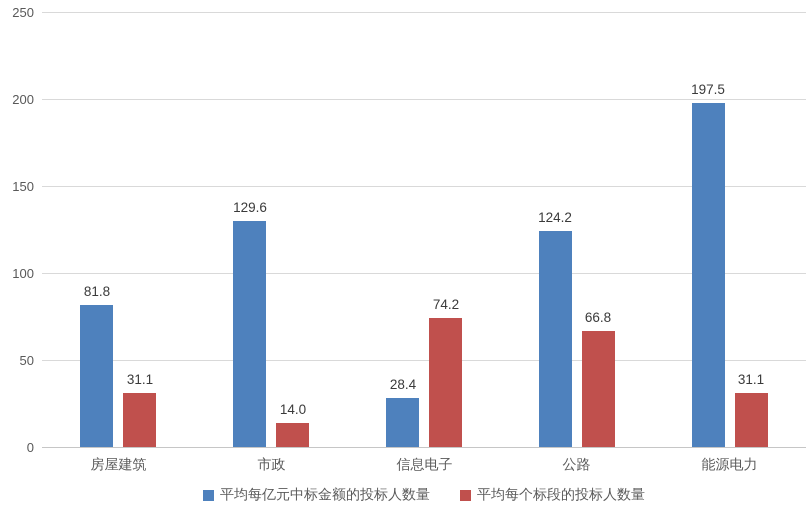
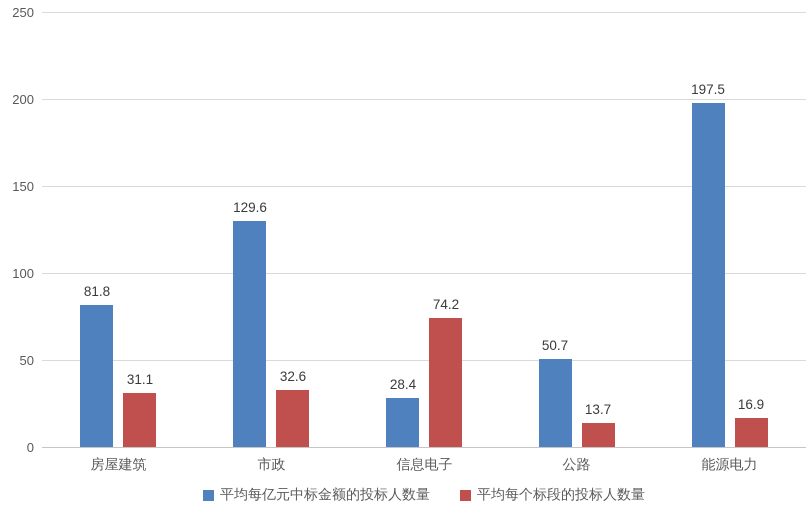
平均每个标段的投标人数量/市政: 14.0 -> 32.6
平均每亿元中标金额的投标人数量/公路: 124.2 -> 50.7
平均每个标段的投标人数量/公路: 66.8 -> 13.7
平均每个标段的投标人数量/能源电力: 31.1 -> 16.9
